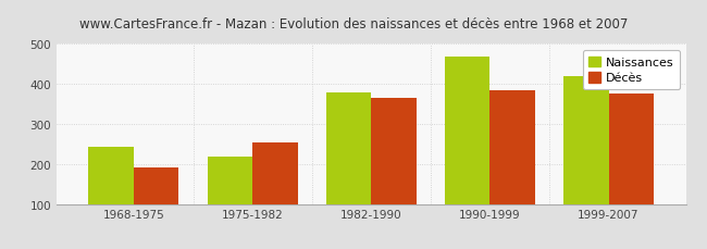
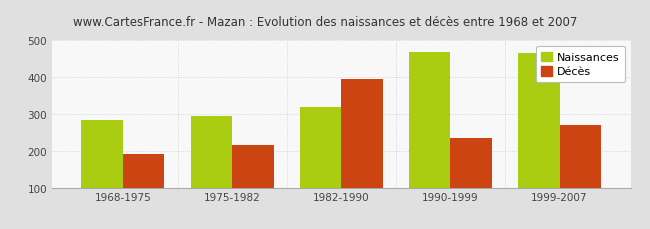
Naissances/1968-1975: 243 -> 285
Naissances/1975-1982: 218 -> 295
Décès/1975-1982: 254 -> 215
Naissances/1982-1990: 379 -> 320
Décès/1982-1990: 365 -> 395
Décès/1990-1999: 383 -> 235
Naissances/1999-2007: 420 -> 465
Décès/1999-2007: 377 -> 270
